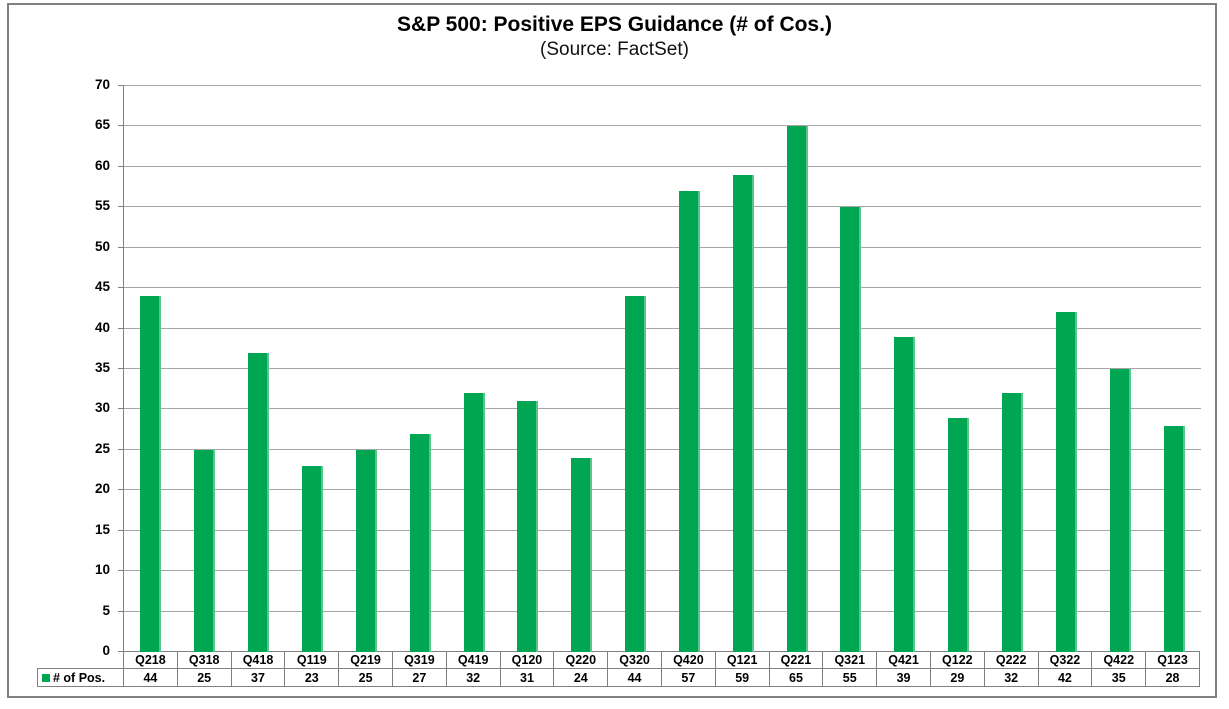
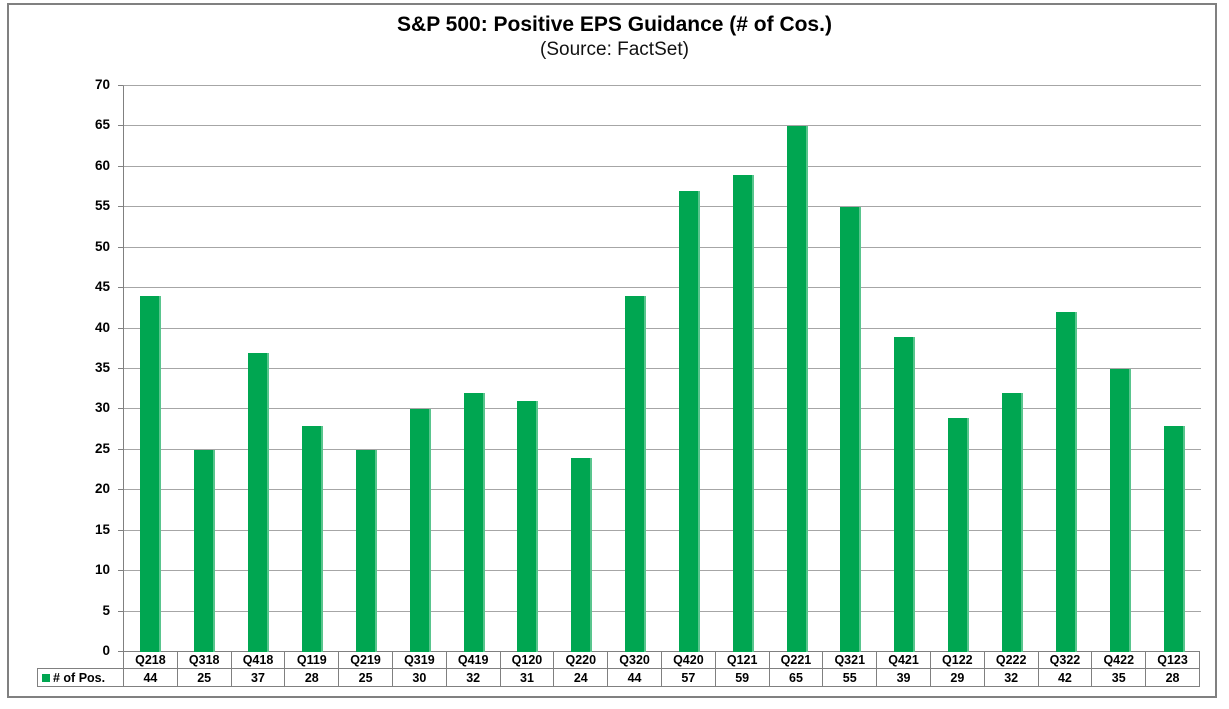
Q119: 23 -> 28
Q319: 27 -> 30
